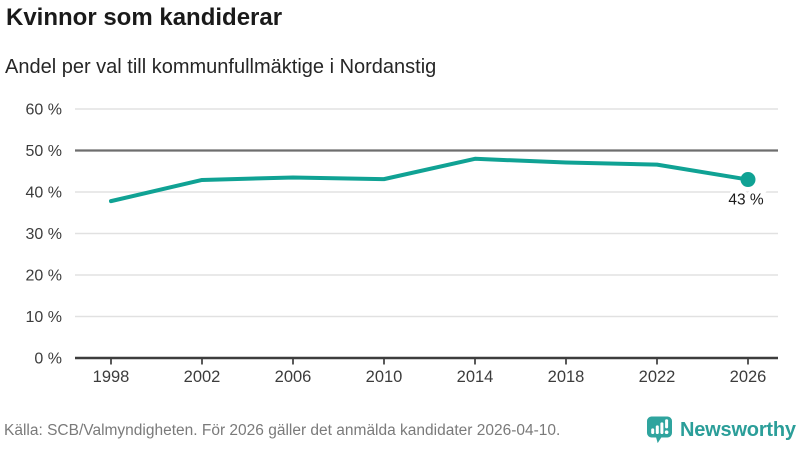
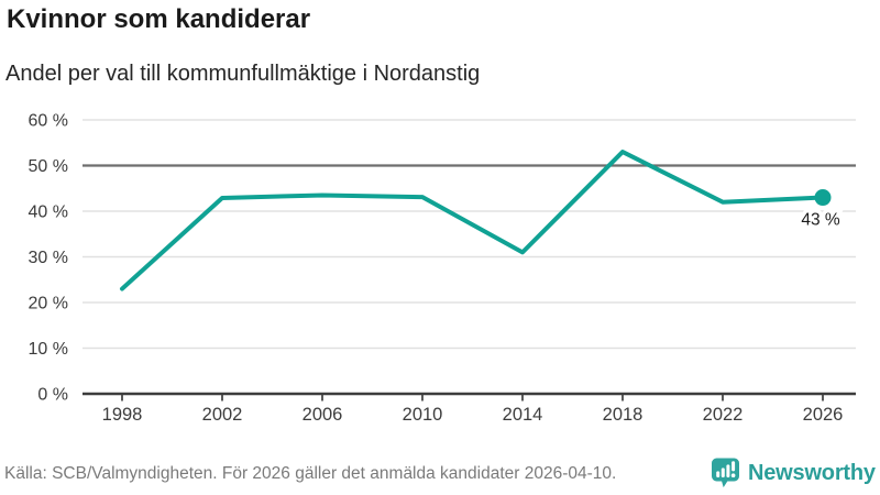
1998: 38% -> 23%
2014: 48% -> 31%
2018: 47% -> 53%
2022: 47% -> 42%
